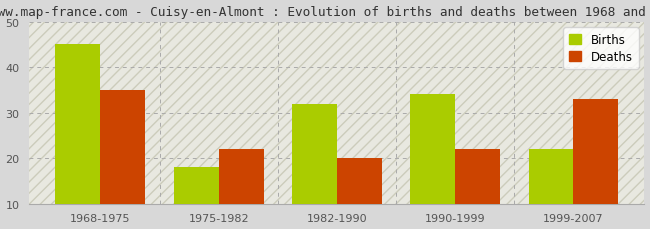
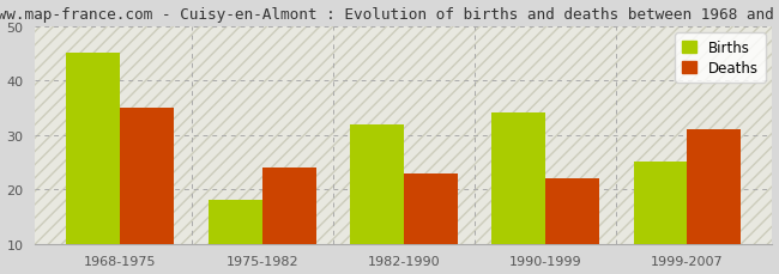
Deaths/1975-1982: 22 -> 24
Deaths/1982-1990: 20 -> 23
Births/1999-2007: 22 -> 25
Deaths/1999-2007: 33 -> 31
